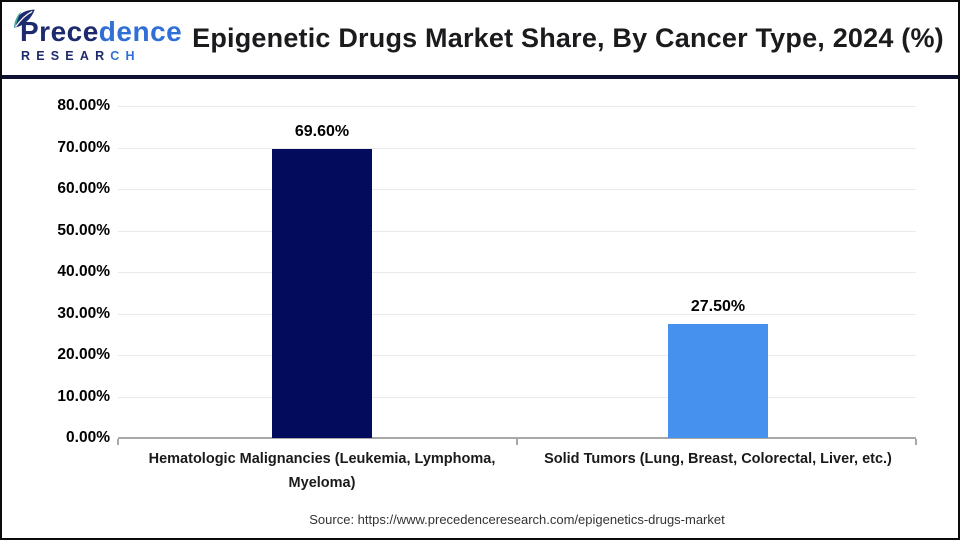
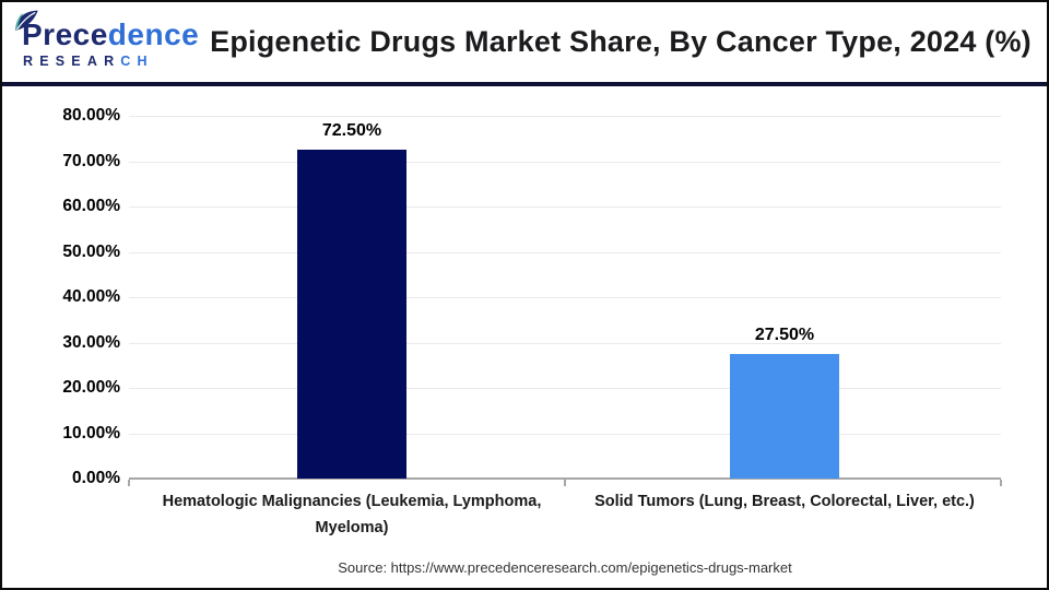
Hematologic Malignancies (Leukemia, Lymphoma, Myeloma): 69.60% -> 72.50%
